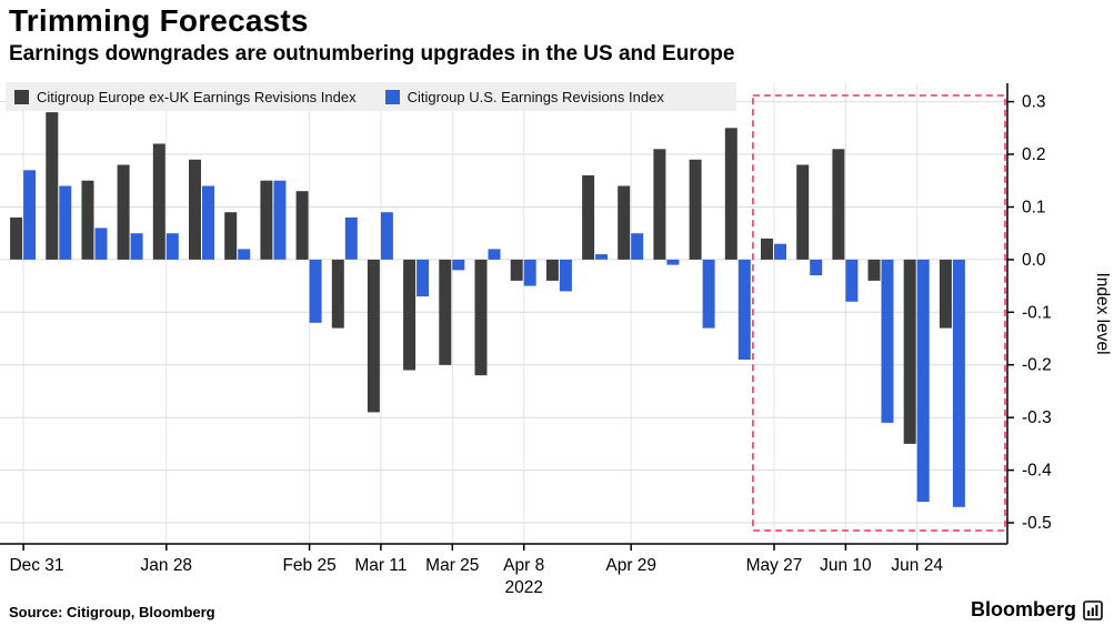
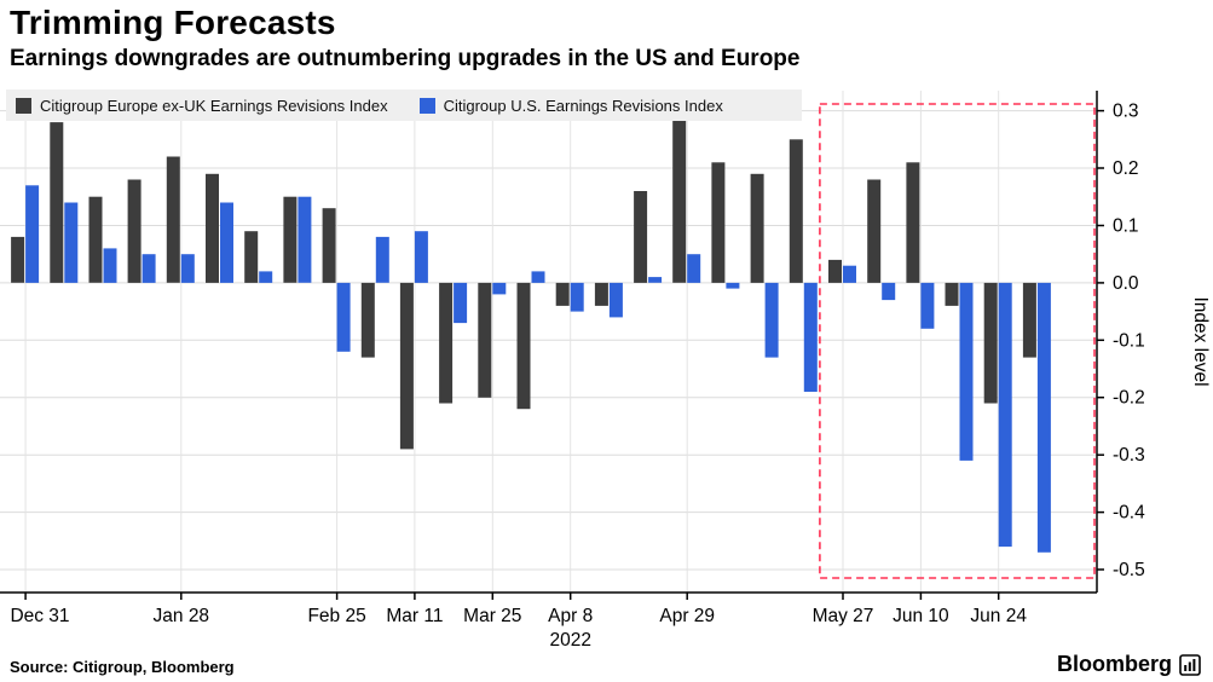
Citigroup Europe ex-UK Earnings Revisions Index/Apr 29: 0.14 -> 0.29
Citigroup Europe ex-UK Earnings Revisions Index/Jun 24: -0.35 -> -0.21
